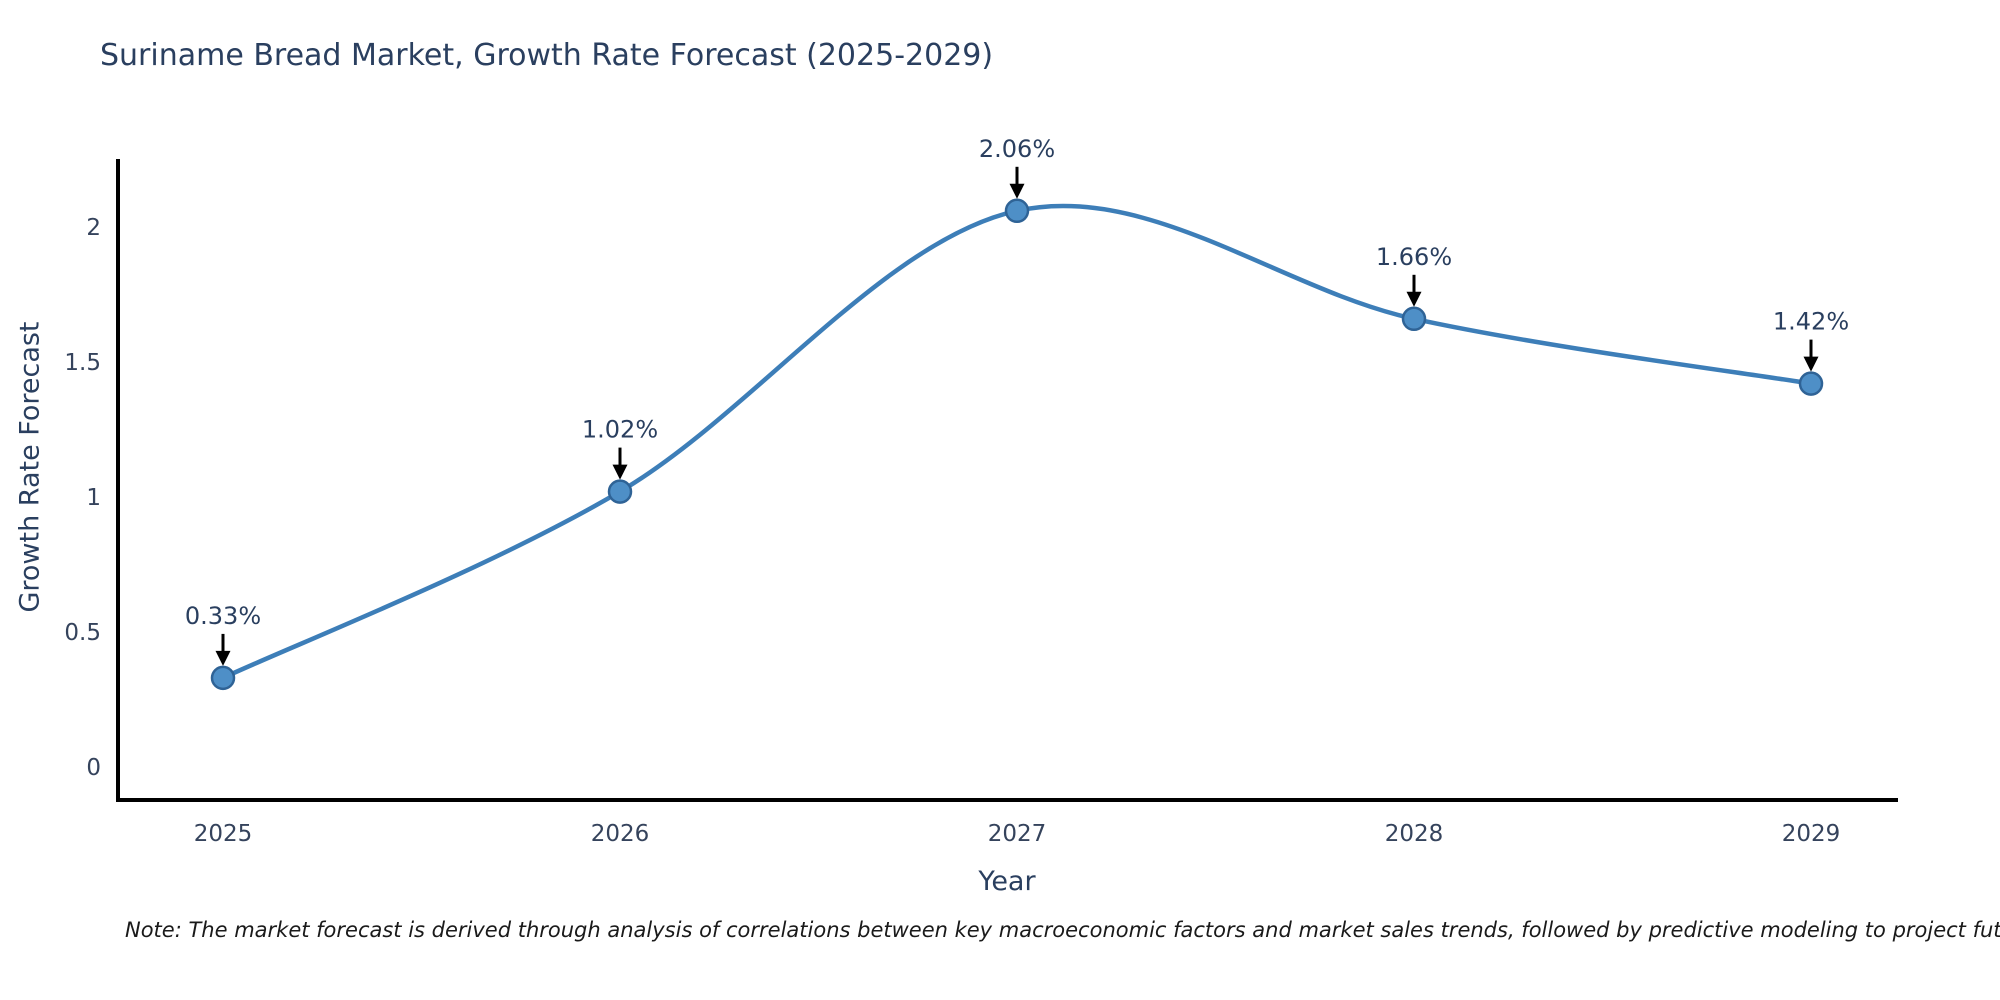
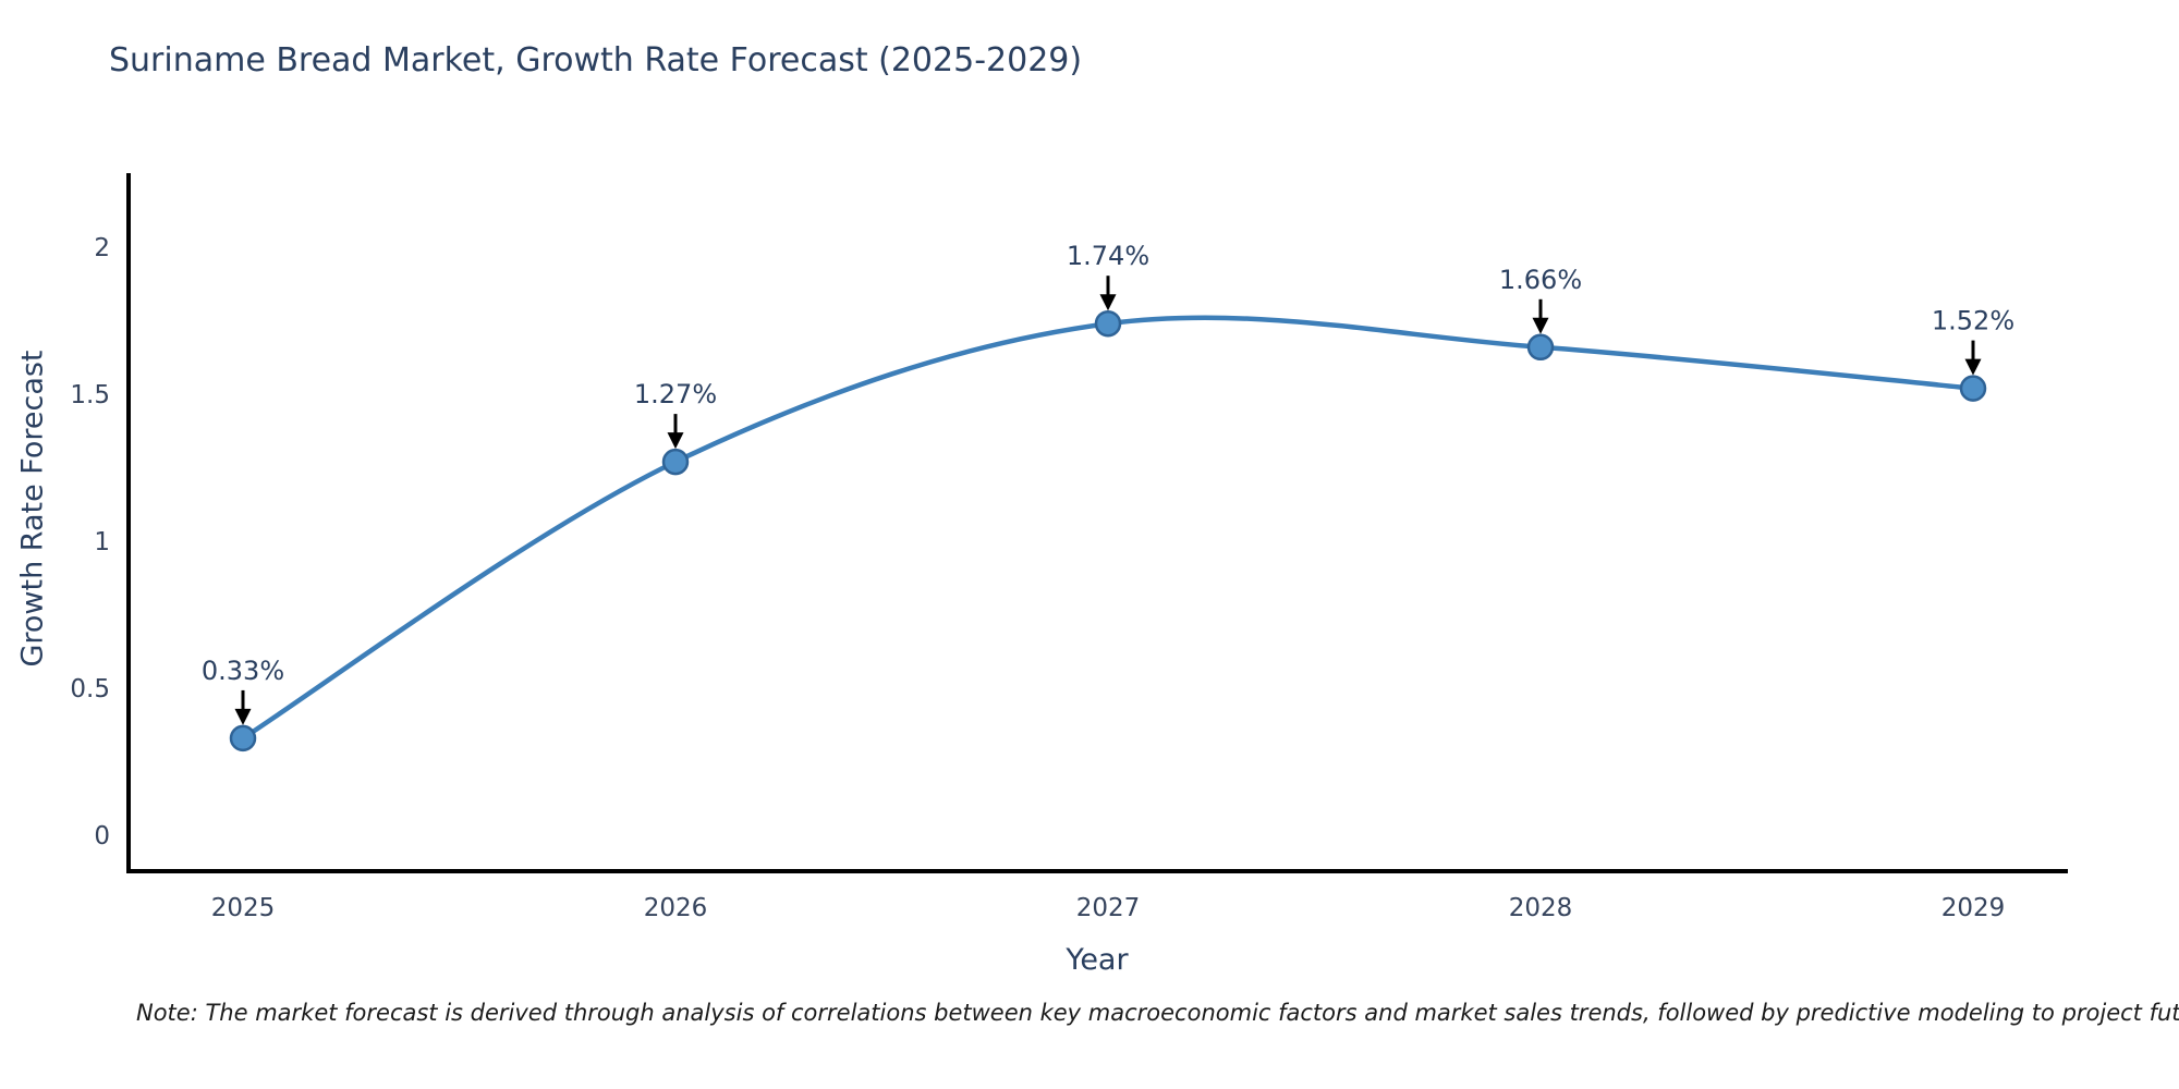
2026: 1.02% -> 1.27%
2027: 2.06% -> 1.74%
2029: 1.42% -> 1.52%
